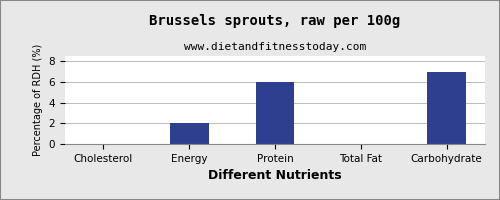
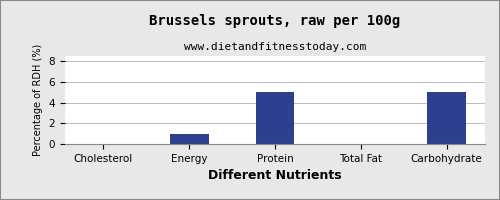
Energy: 2 -> 1
Protein: 6 -> 5
Carbohydrate: 7 -> 5
